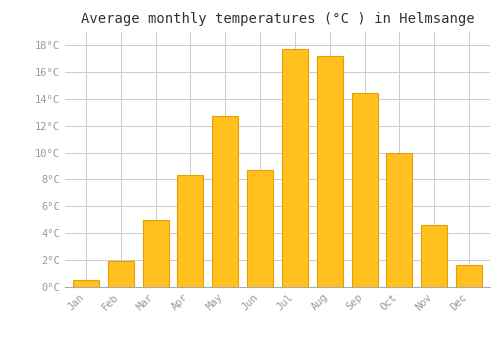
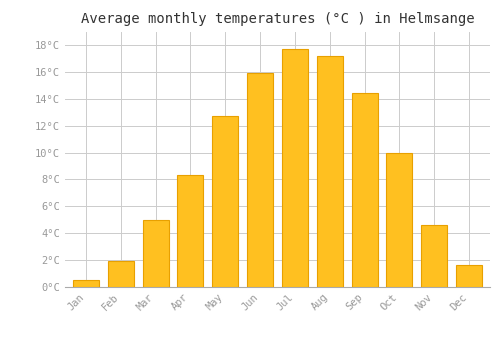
Jun: 8.7°C -> 15.9°C
